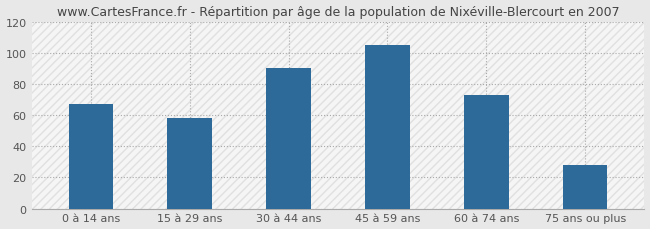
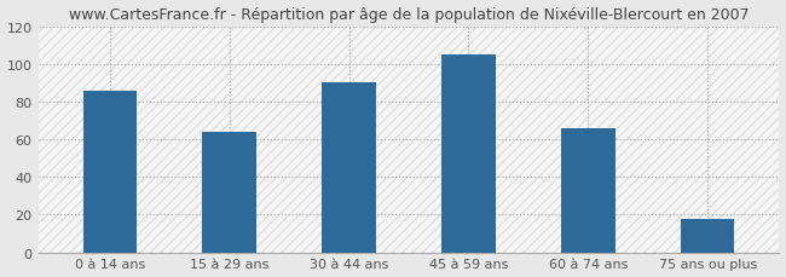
0 à 14 ans: 67 -> 86
15 à 29 ans: 58 -> 64
60 à 74 ans: 73 -> 66
75 ans ou plus: 28 -> 18
